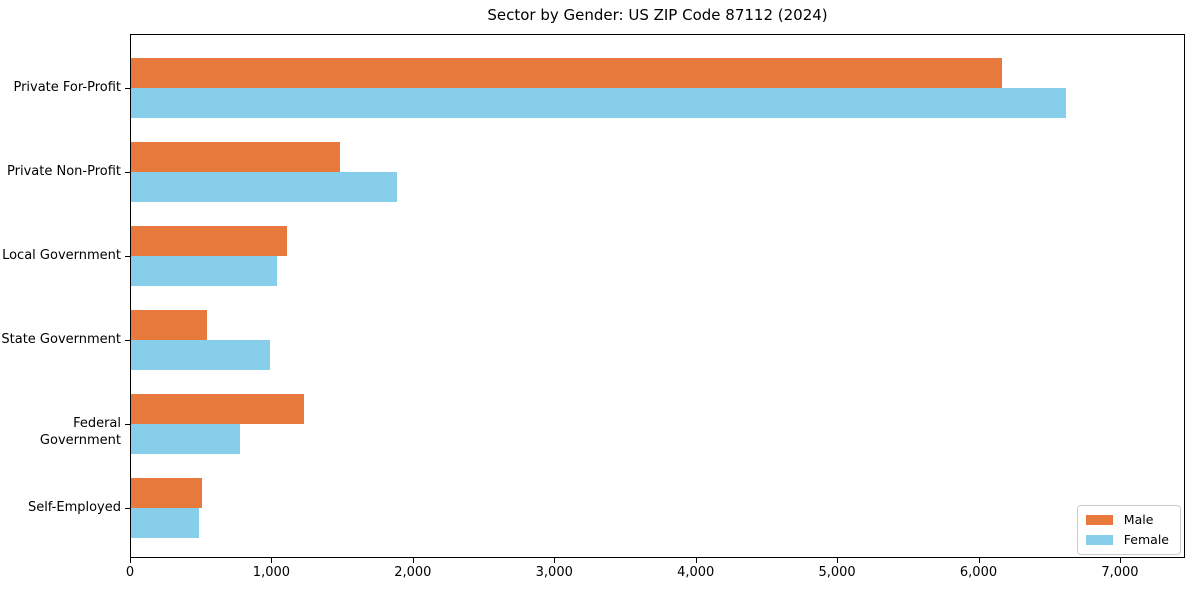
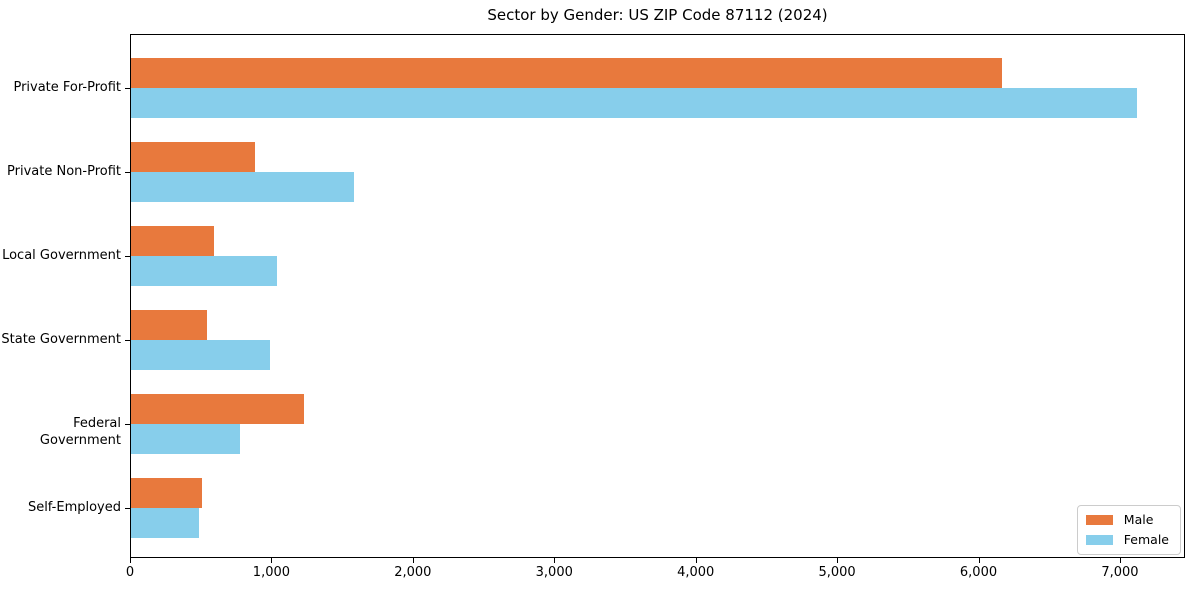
Female/Private For-Profit: 6610 -> 7110
Male/Private Non-Profit: 1480 -> 880
Female/Private Non-Profit: 1880 -> 1580
Male/Local Government: 1100 -> 580
